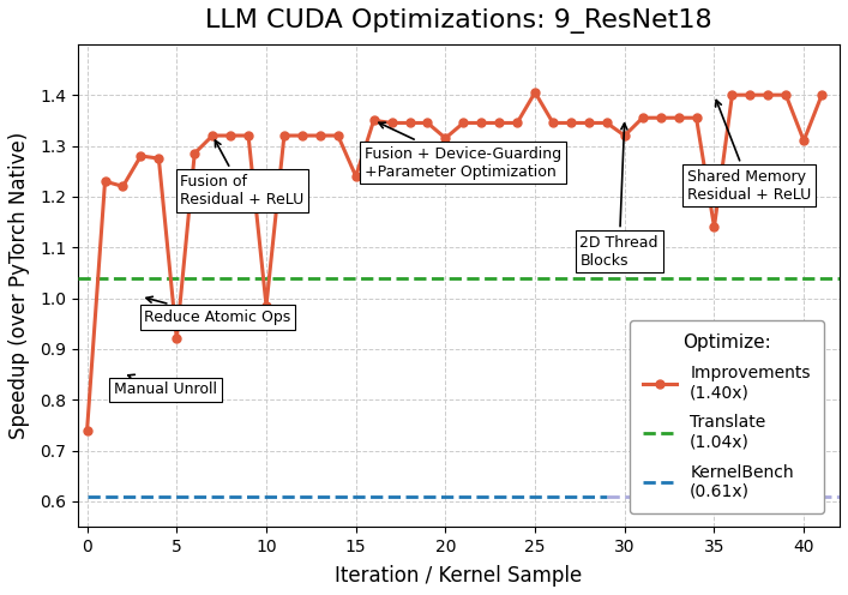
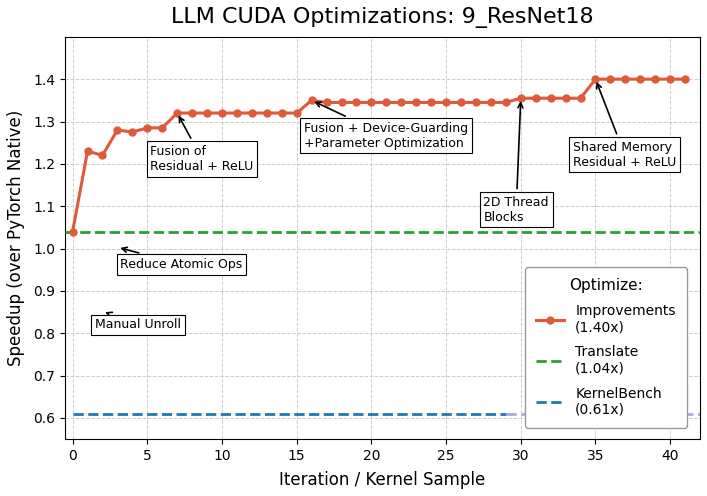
0: 0.740 -> 1.040
5: 0.920 -> 1.285
10: 0.985 -> 1.320
15: 1.240 -> 1.320
20: 1.315 -> 1.345
25: 1.405 -> 1.345
30: 1.320 -> 1.355
35: 1.140 -> 1.400
40: 1.310 -> 1.400
